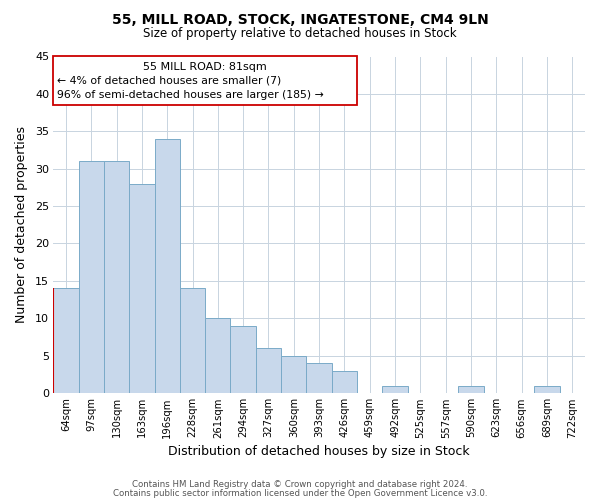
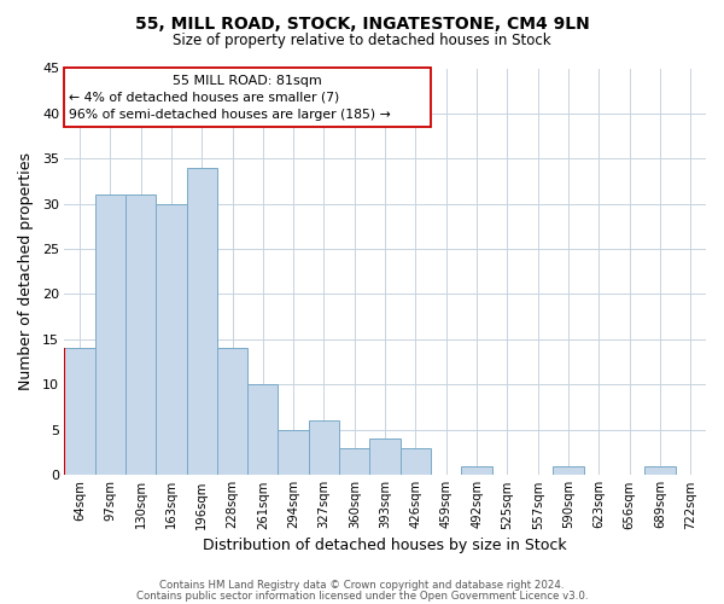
163sqm: 28 -> 30
294sqm: 9 -> 5
360sqm: 5 -> 3
